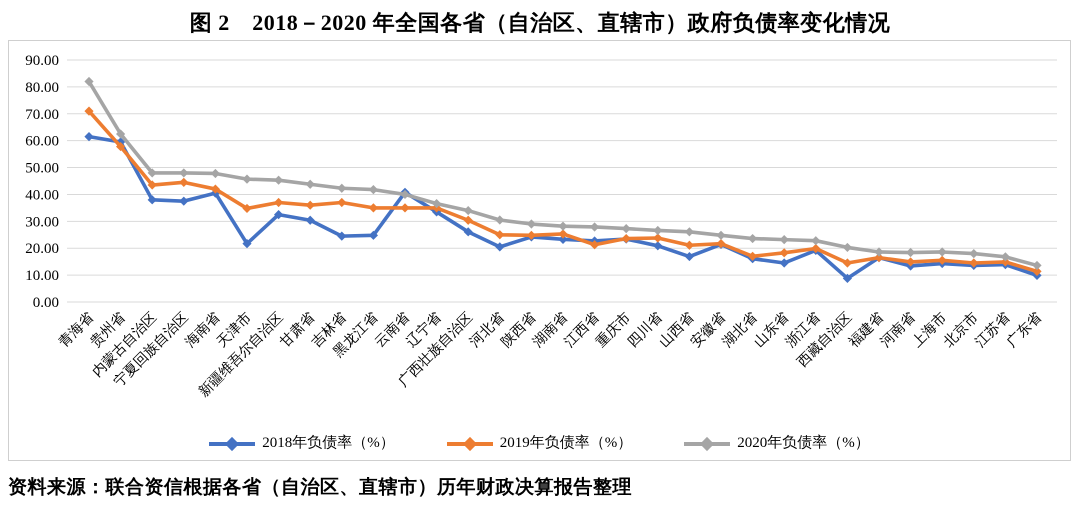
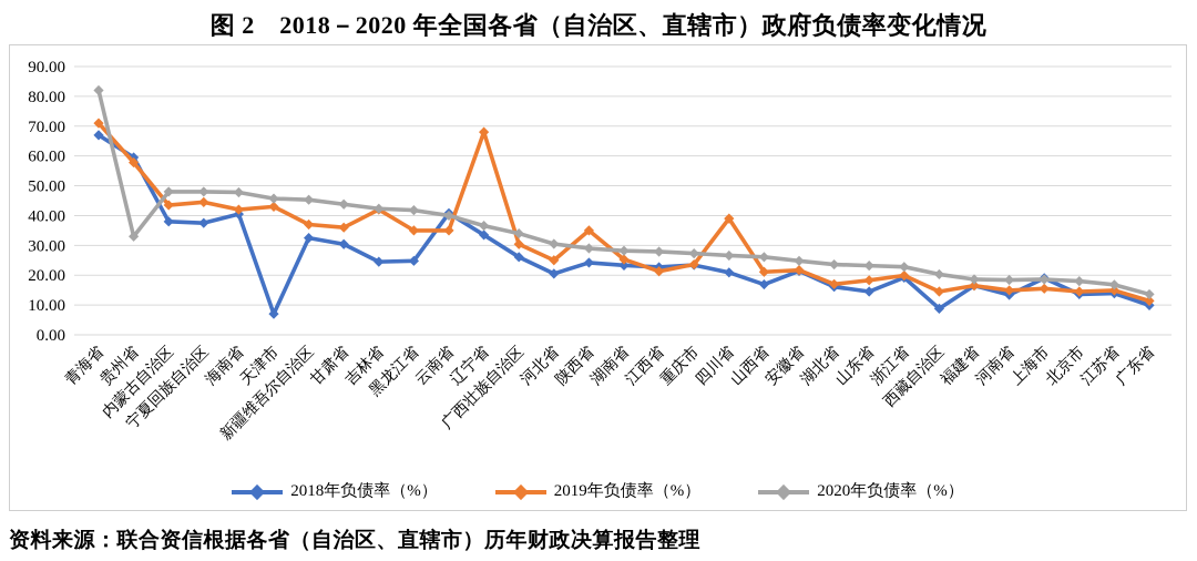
2018年负债率（%）/青海省: 62 -> 67
2020年负债率（%）/贵州省: 62 -> 33
2018年负债率（%）/天津市: 22 -> 7
2019年负债率（%）/天津市: 35 -> 43
2019年负债率（%）/吉林省: 37 -> 42
2019年负债率（%）/辽宁省: 35 -> 68
2019年负债率（%）/陕西省: 25 -> 35
2019年负债率（%）/四川省: 24 -> 39
2018年负债率（%）/上海市: 14 -> 19
